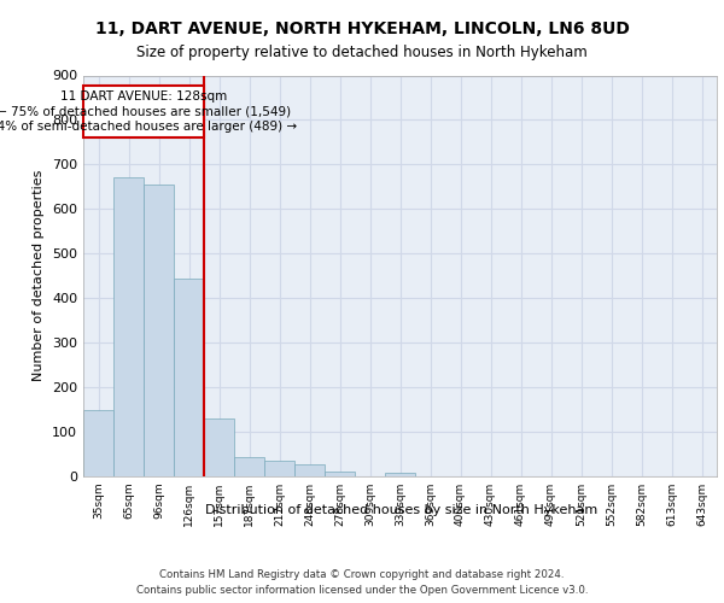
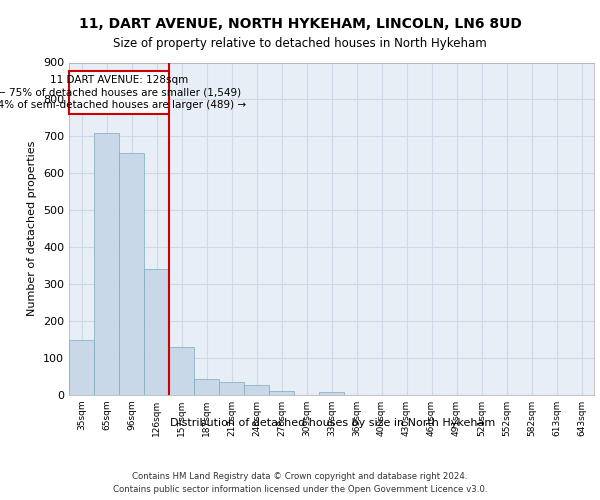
65sqm: 670 -> 710
126sqm: 445 -> 340
